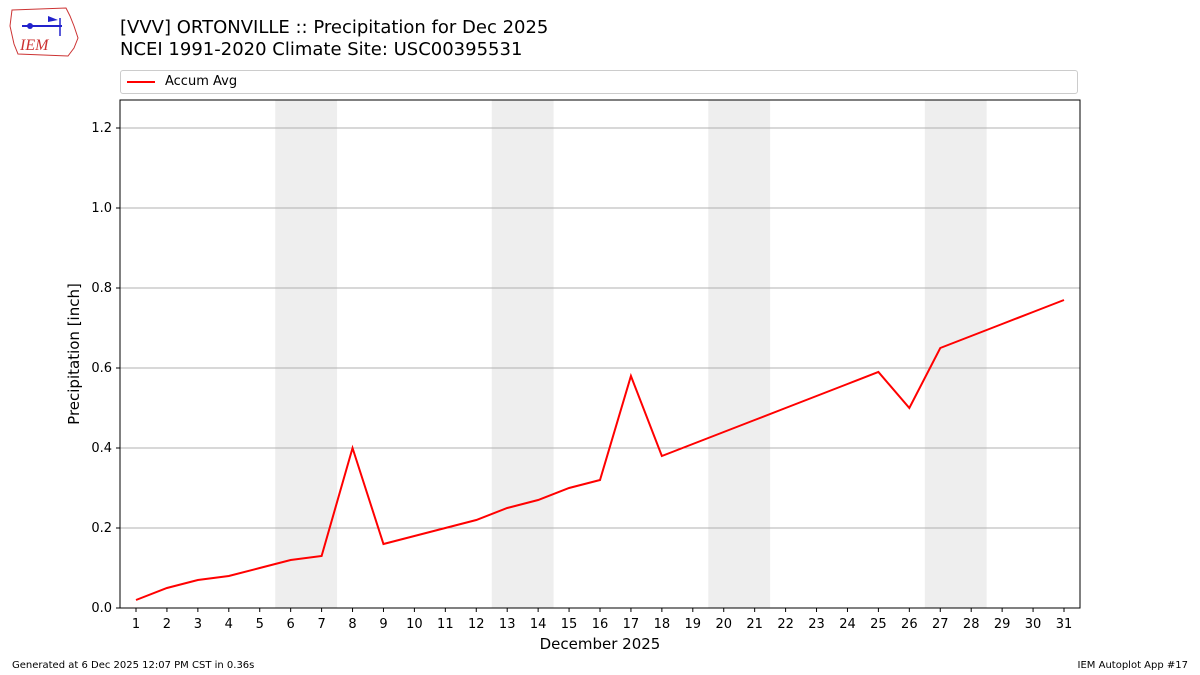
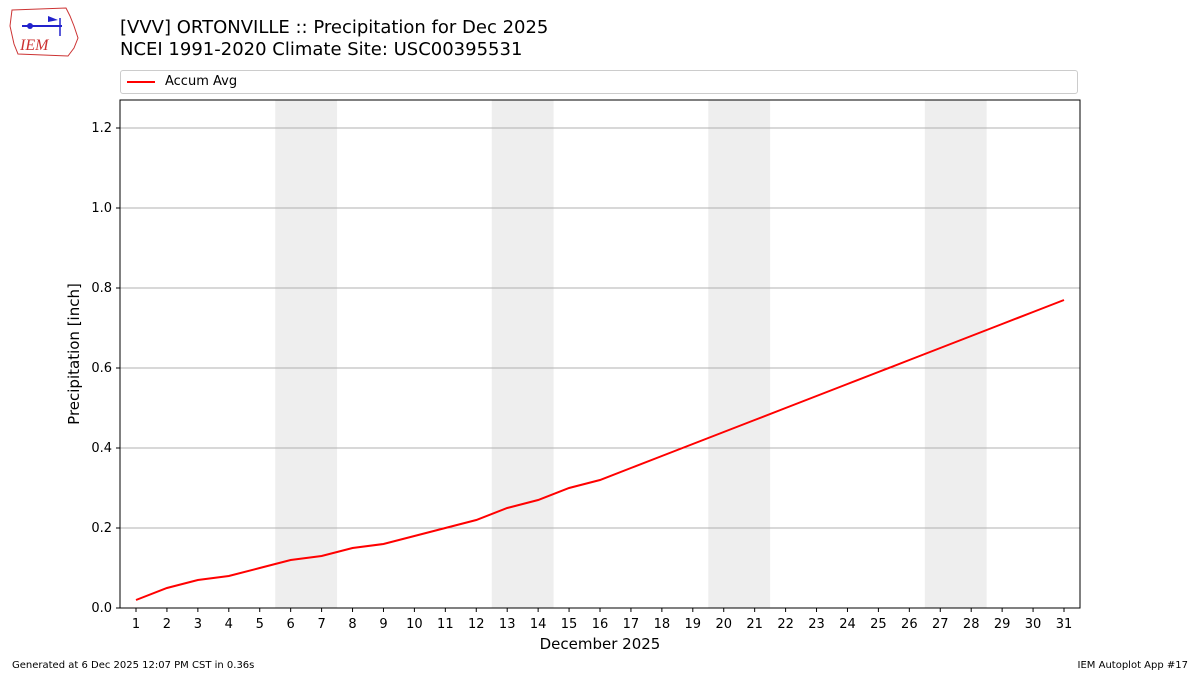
8: 0.40 -> 0.15
17: 0.58 -> 0.35
26: 0.50 -> 0.62
